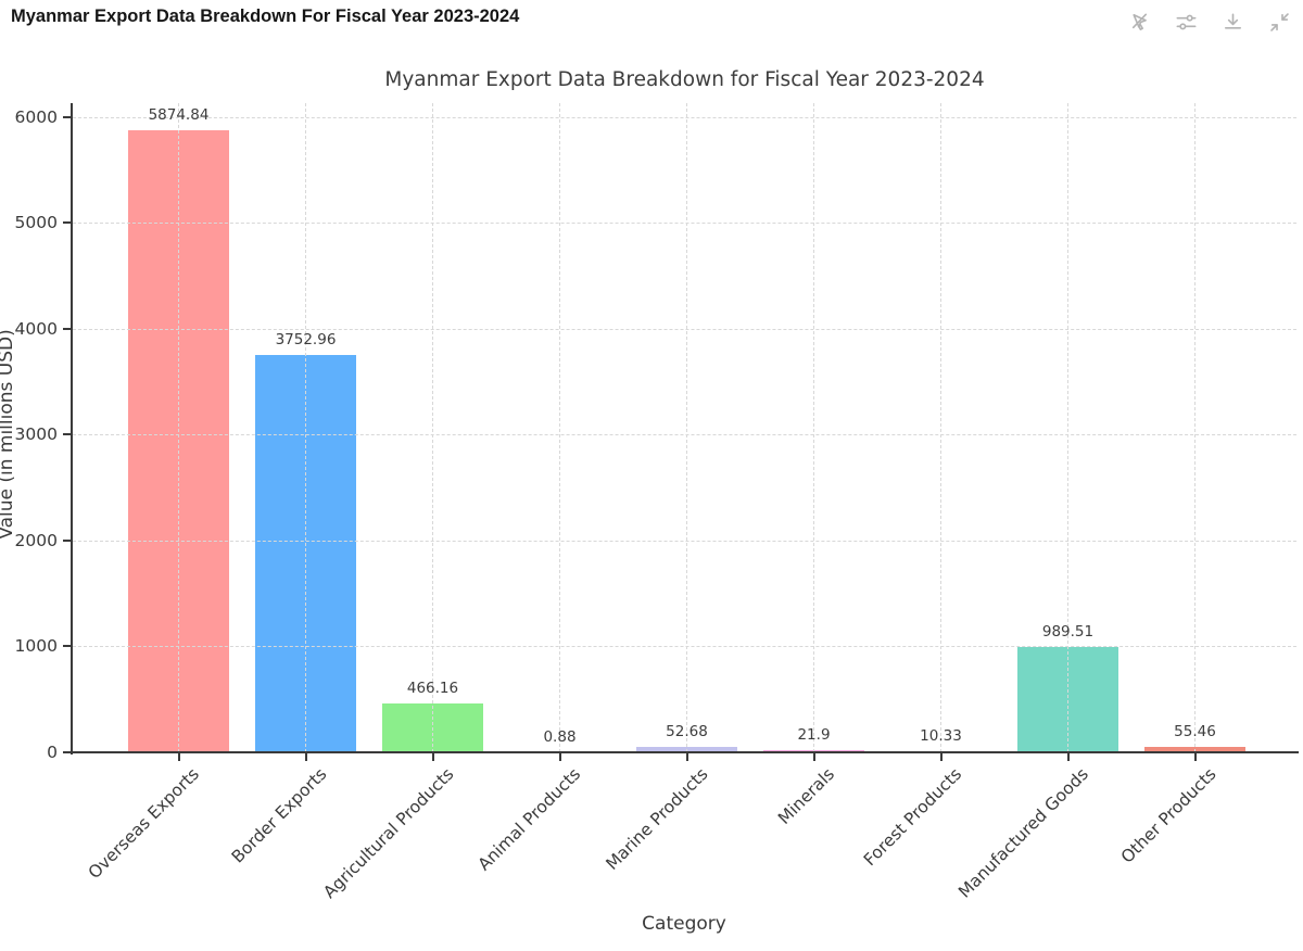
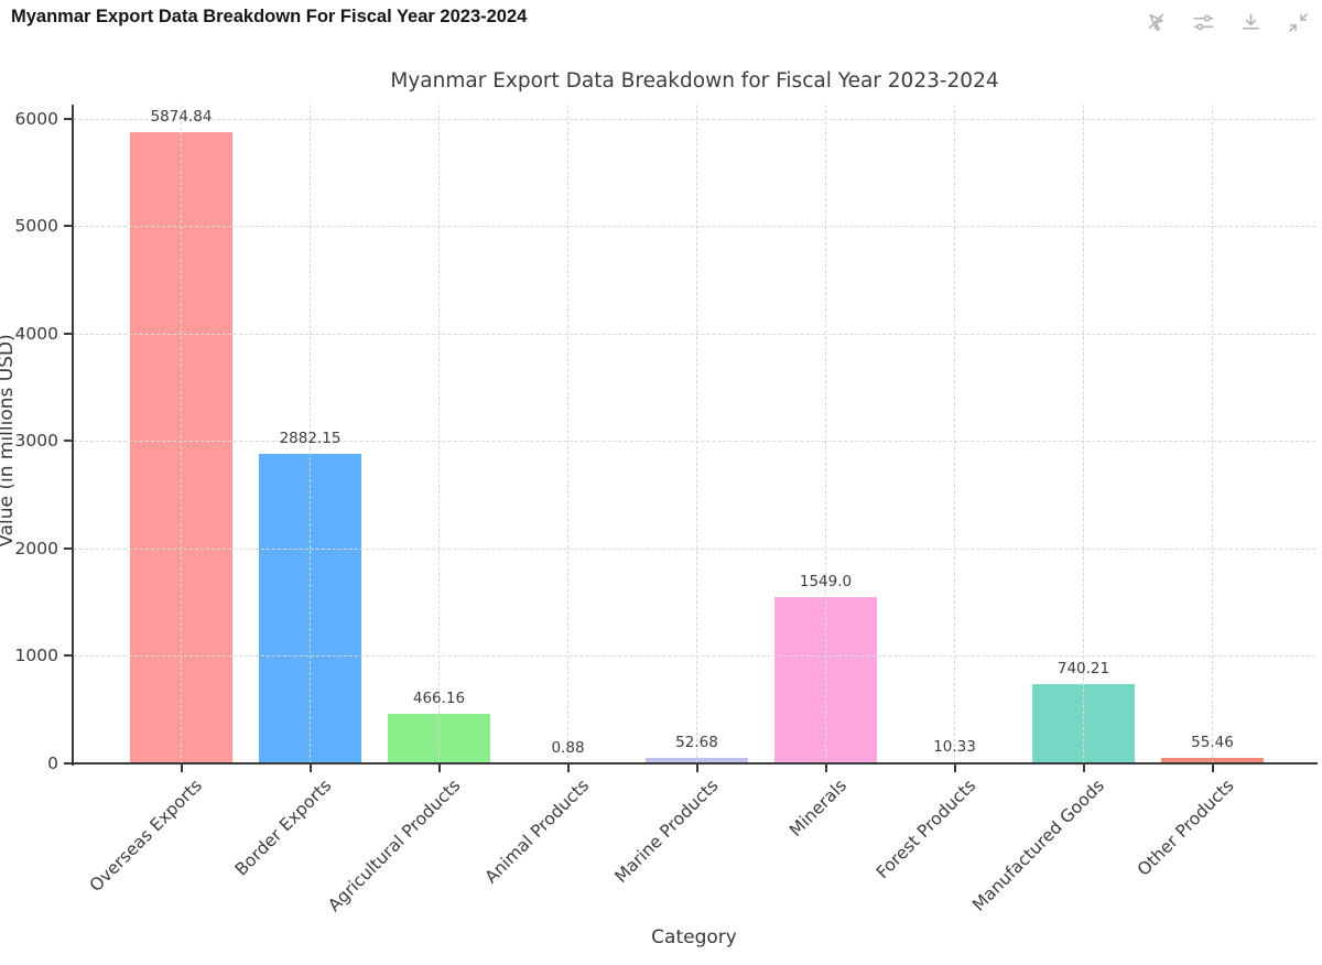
Border Exports: 3752.96 -> 2882.15
Minerals: 21.9 -> 1549.0
Manufactured Goods: 989.51 -> 740.21
